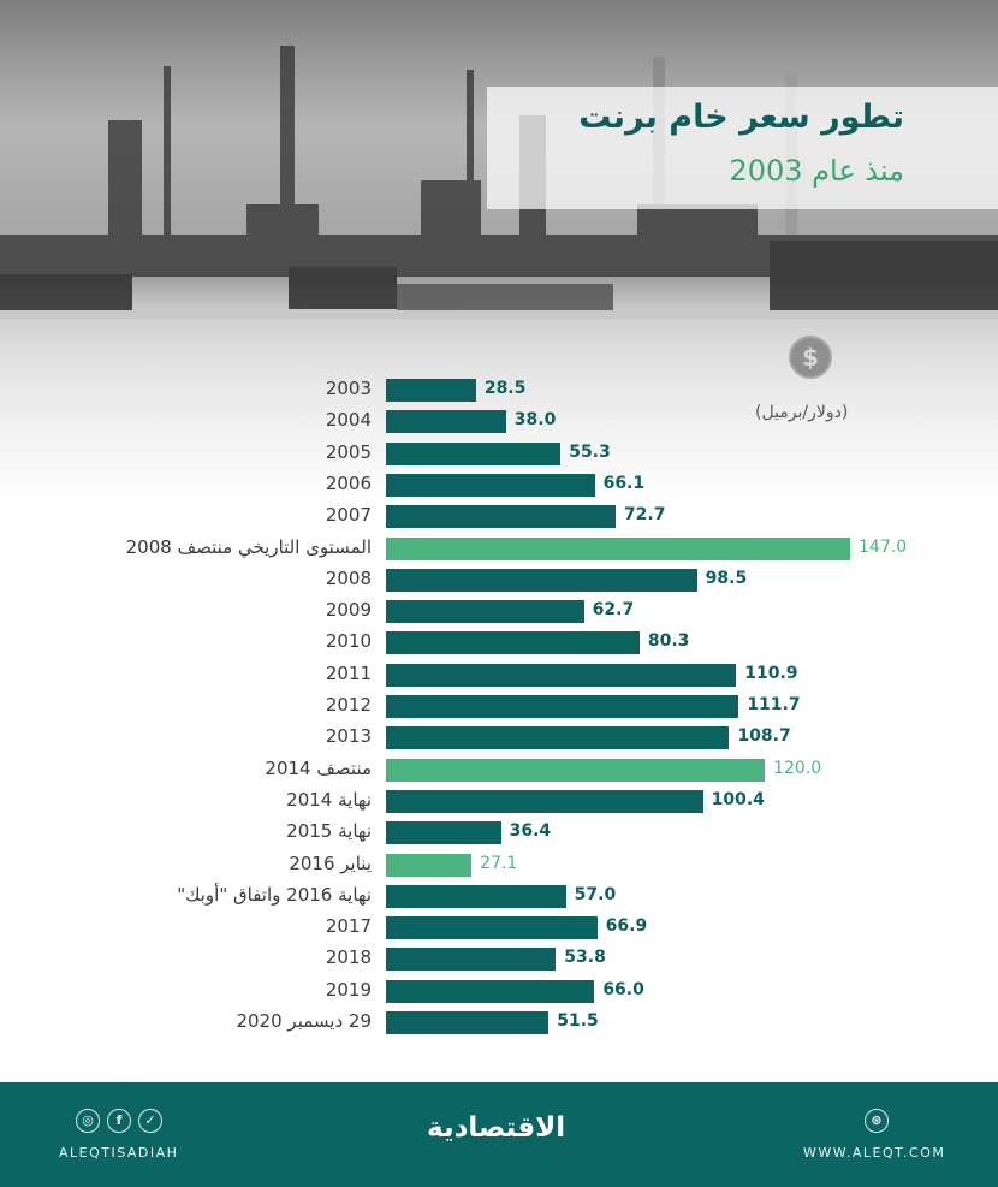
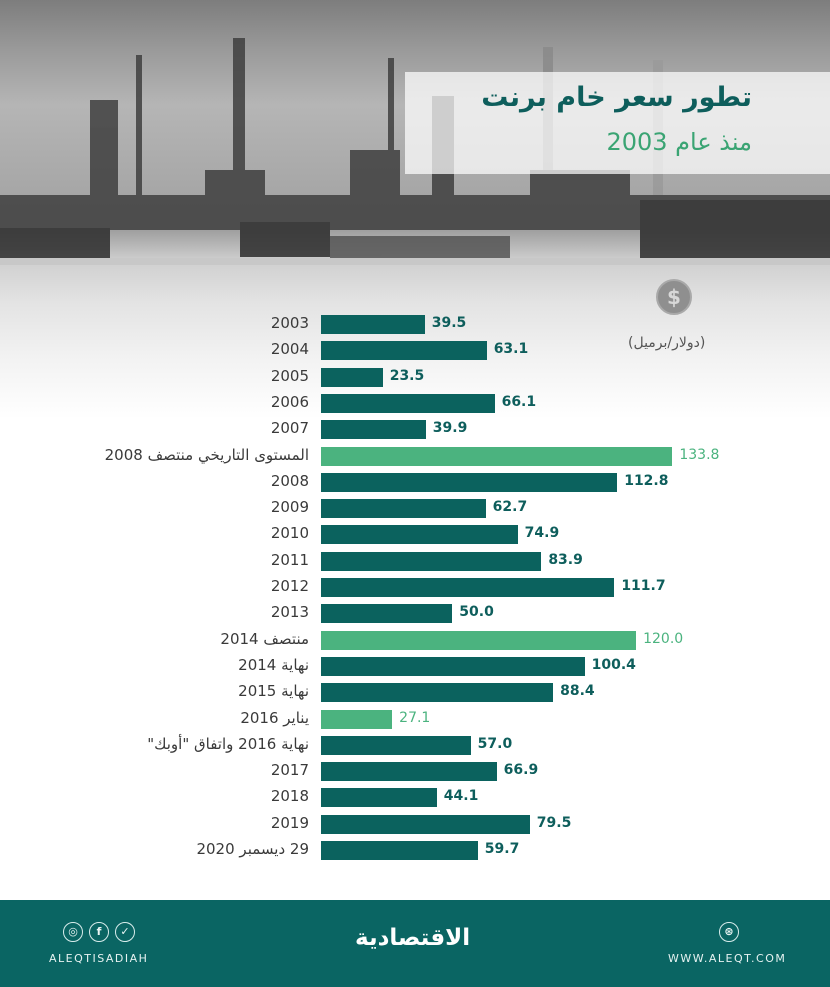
2003: 28.5 -> 39.5
2004: 38.0 -> 63.1
2005: 55.3 -> 23.5
2007: 72.7 -> 39.9
المستوى التاريخي منتصف 2008: 147.0 -> 133.8
2008: 98.5 -> 112.8
2010: 80.3 -> 74.9
2011: 110.9 -> 83.9
2013: 108.7 -> 50.0
نهاية 2015: 36.4 -> 88.4
2018: 53.8 -> 44.1
2019: 66.0 -> 79.5
29 ديسمبر 2020: 51.5 -> 59.7
